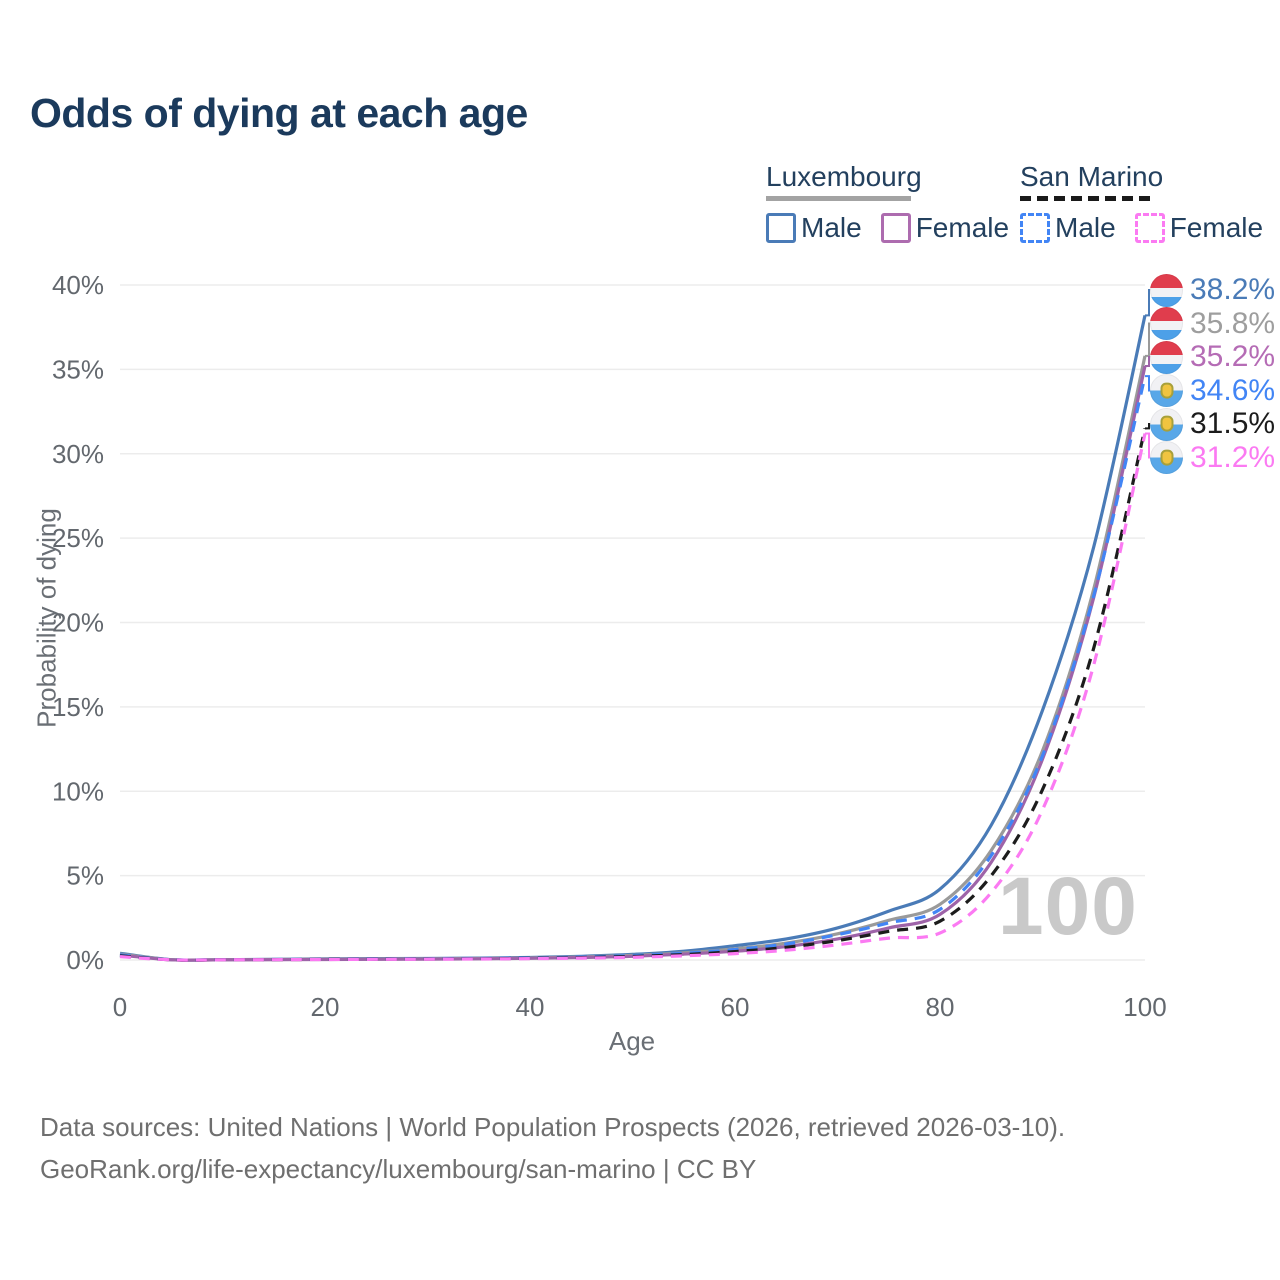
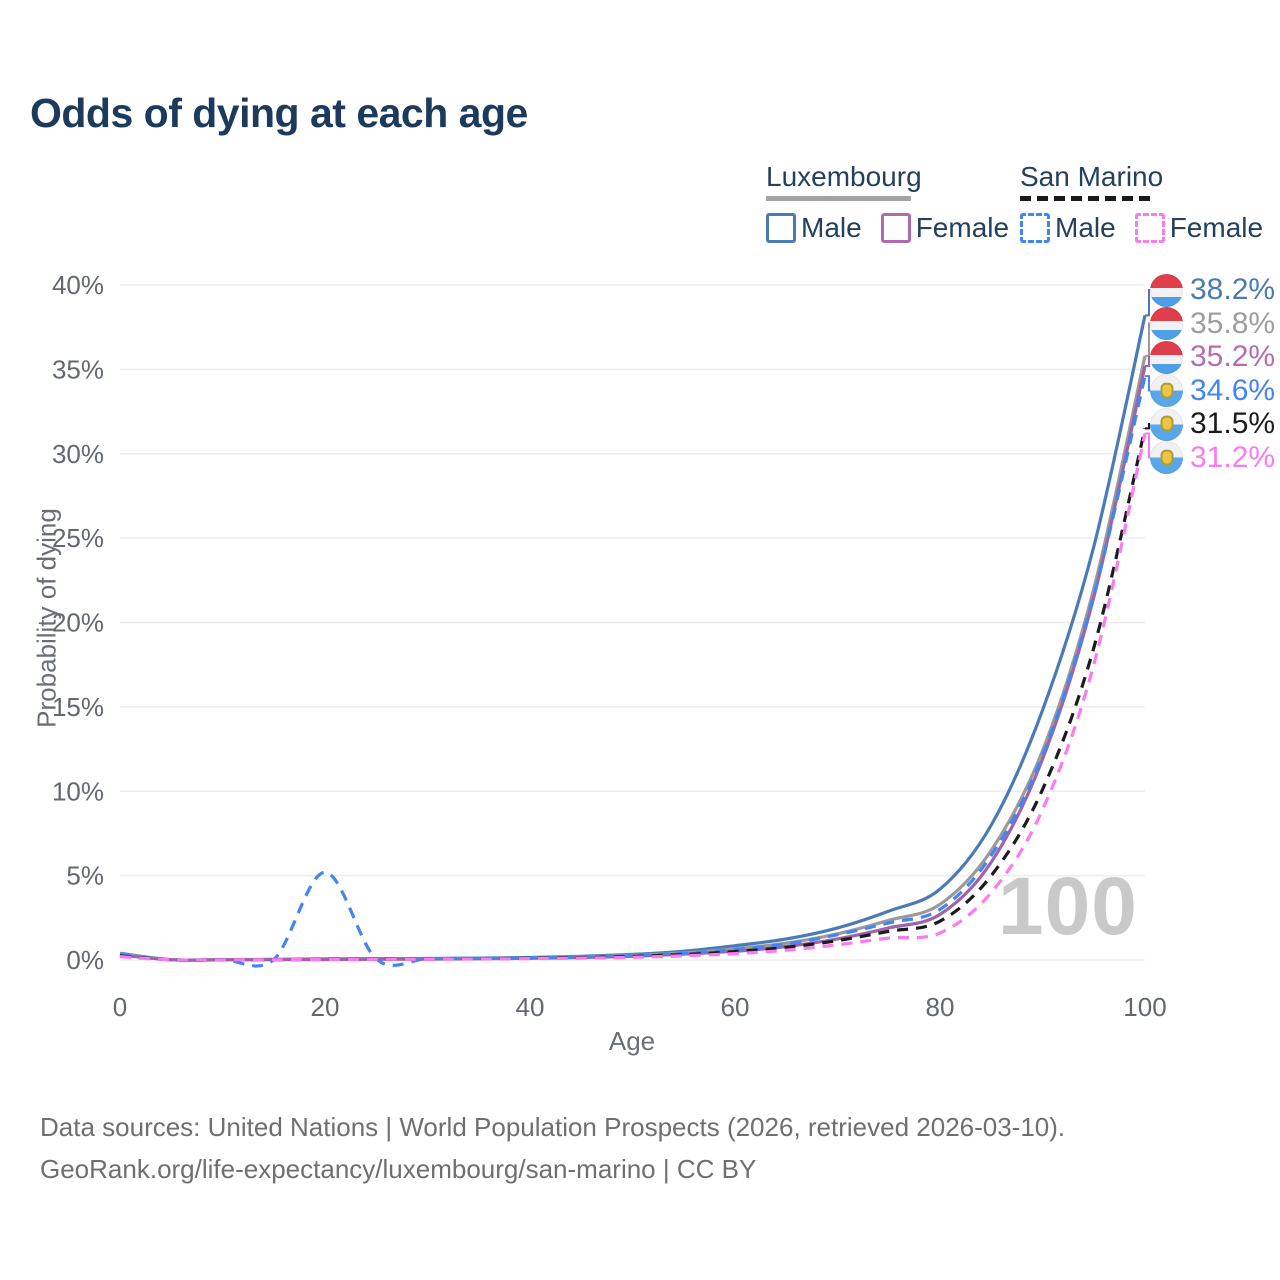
San Marino Male/20: 0.1% -> 5.2%
